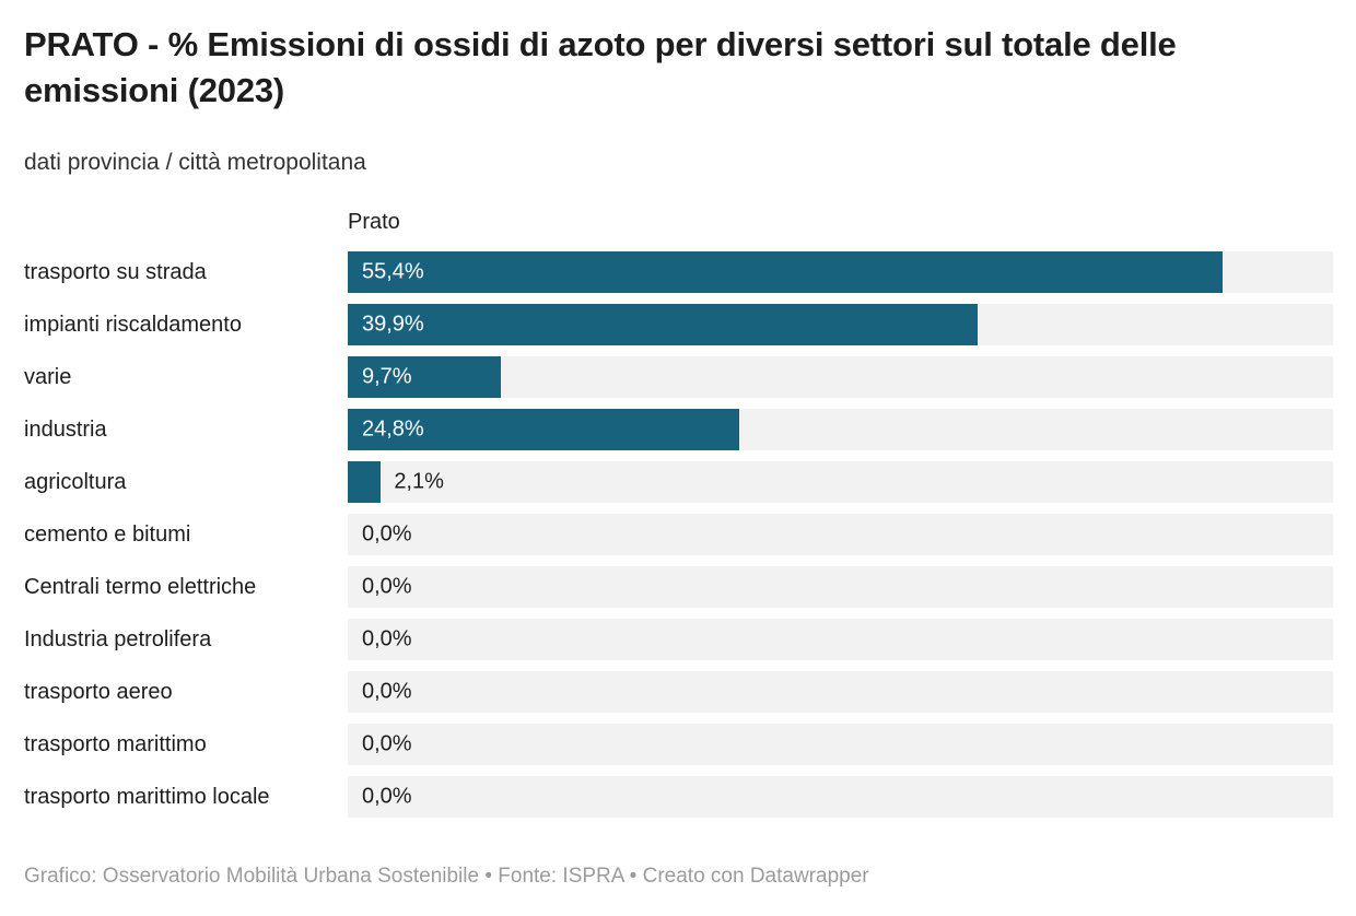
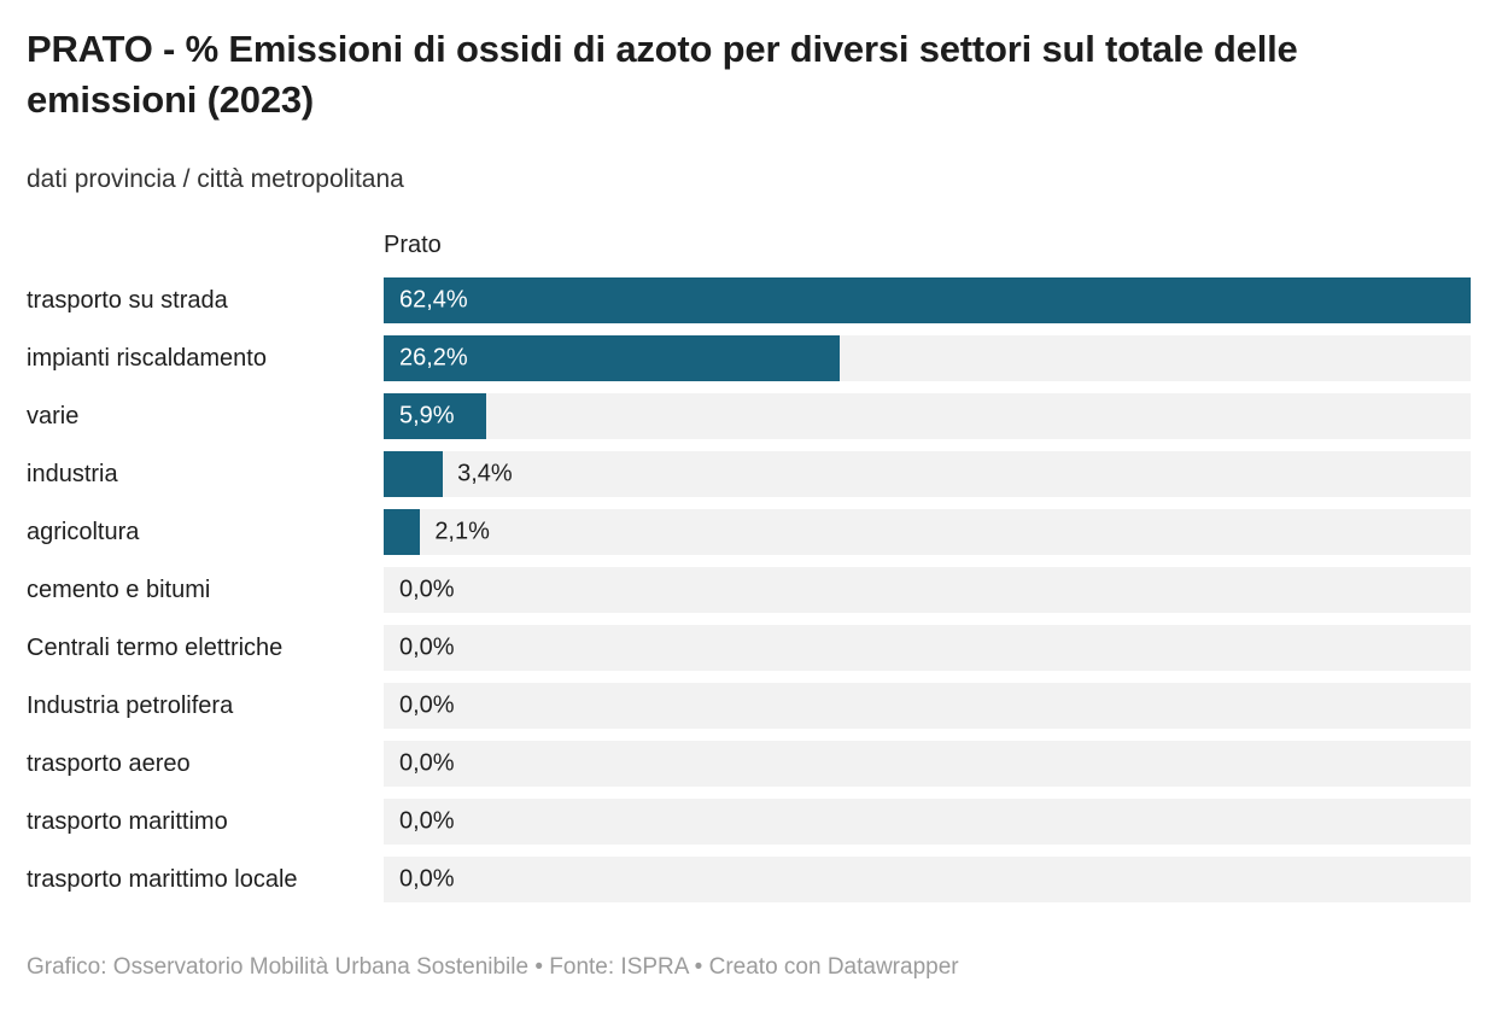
trasporto su strada: 55,4% -> 62,4%
impianti riscaldamento: 39,9% -> 26,2%
varie: 9,7% -> 5,9%
industria: 24,8% -> 3,4%
